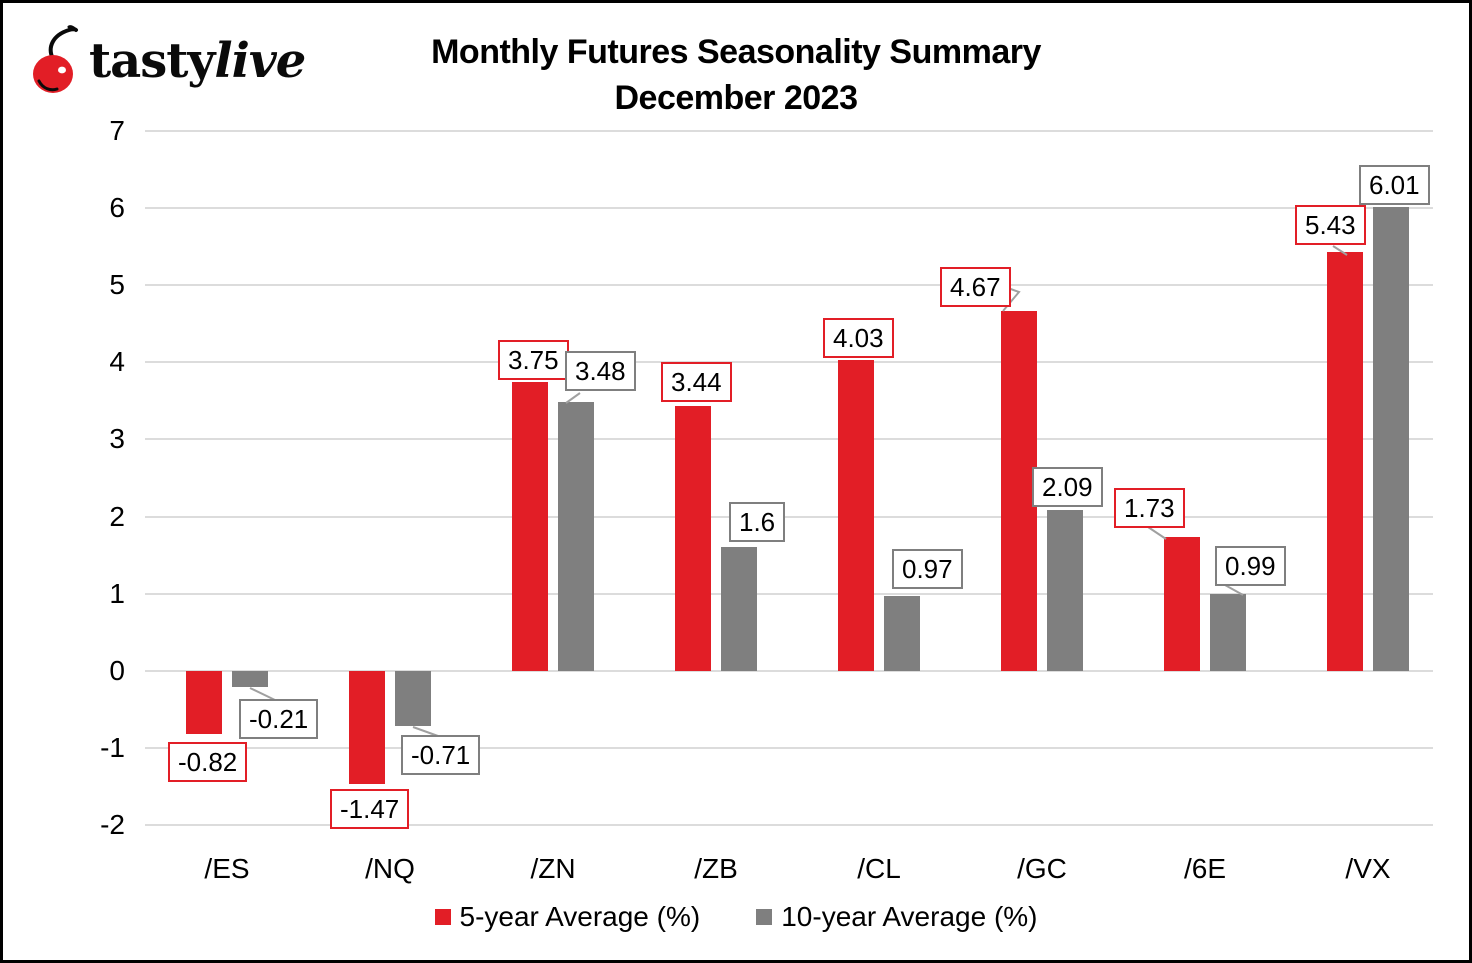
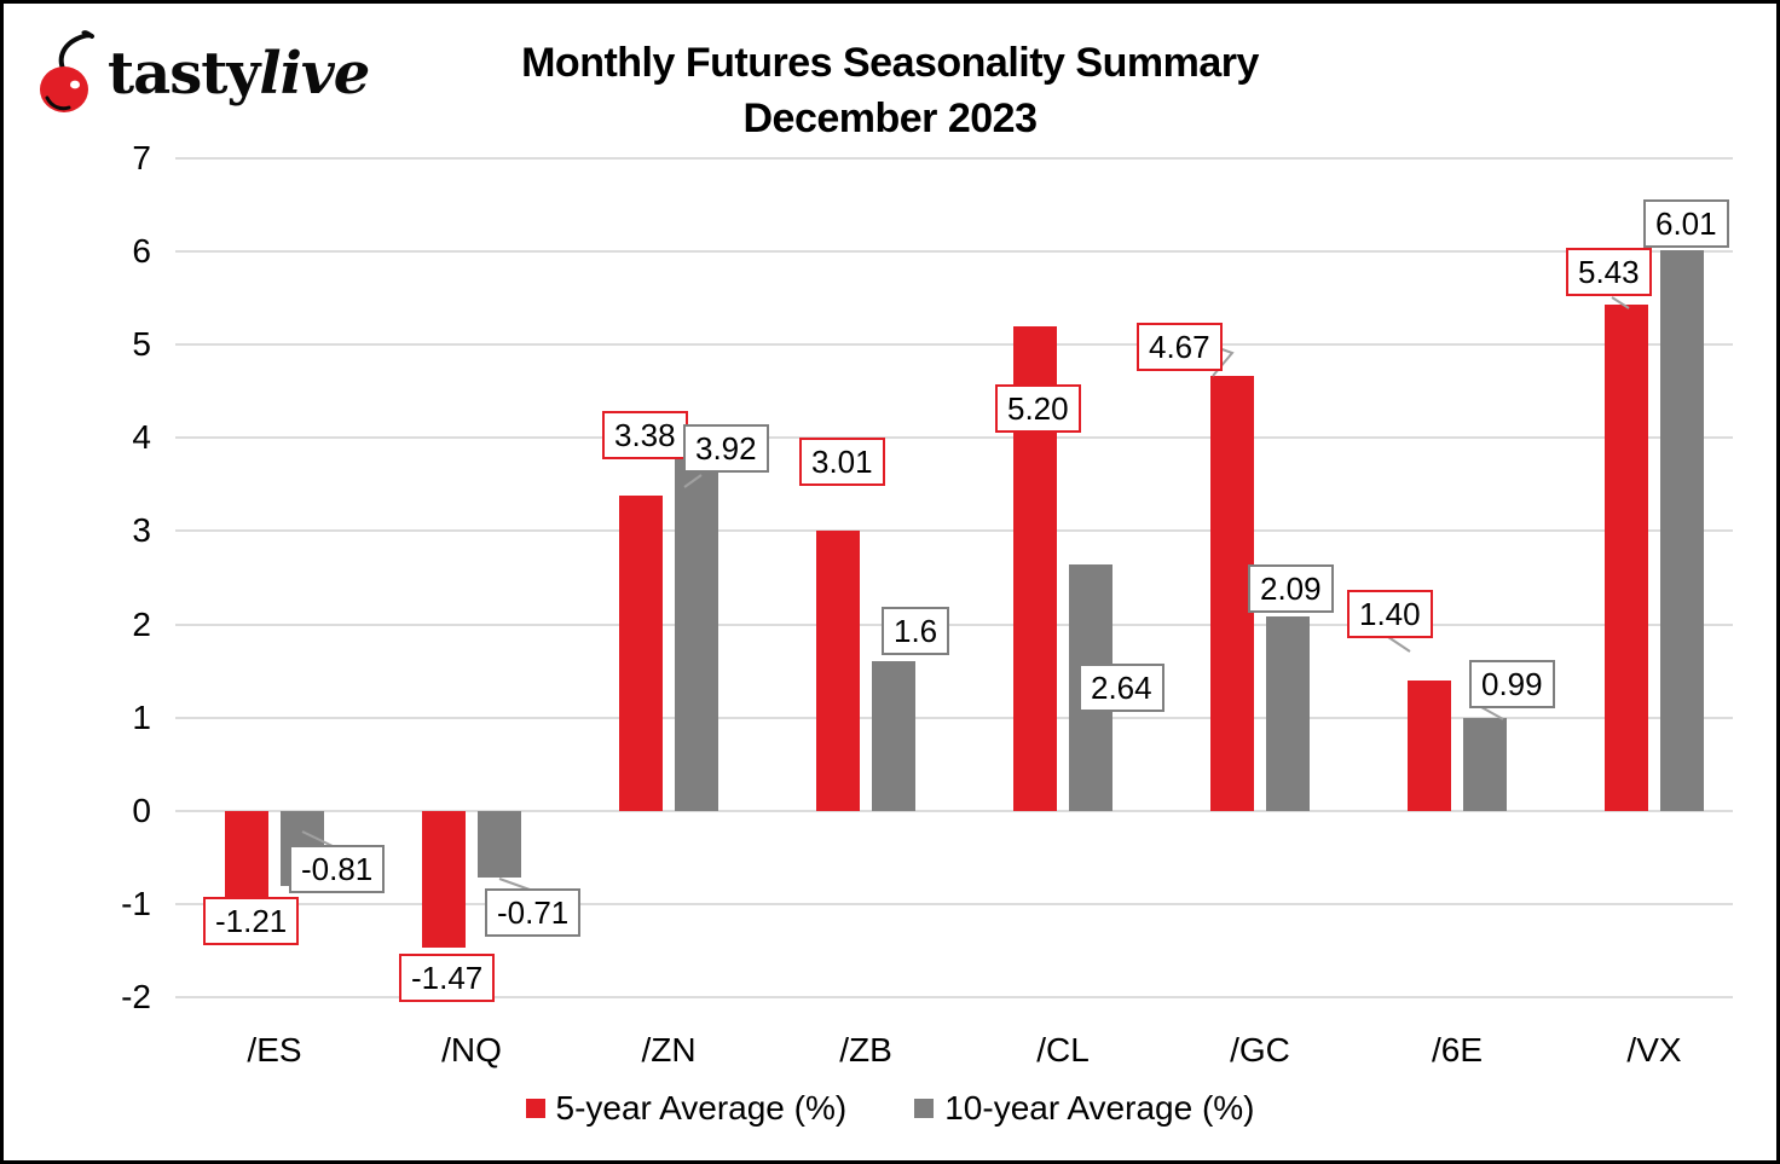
5-year Average (%)//ES: -0.82 -> -1.21
10-year Average (%)//ES: -0.21 -> -0.81
5-year Average (%)//ZN: 3.75 -> 3.38
10-year Average (%)//ZN: 3.48 -> 3.92
5-year Average (%)//ZB: 3.44 -> 3.01
5-year Average (%)//CL: 4.03 -> 5.20
10-year Average (%)//CL: 0.97 -> 2.64
5-year Average (%)//6E: 1.73 -> 1.40
